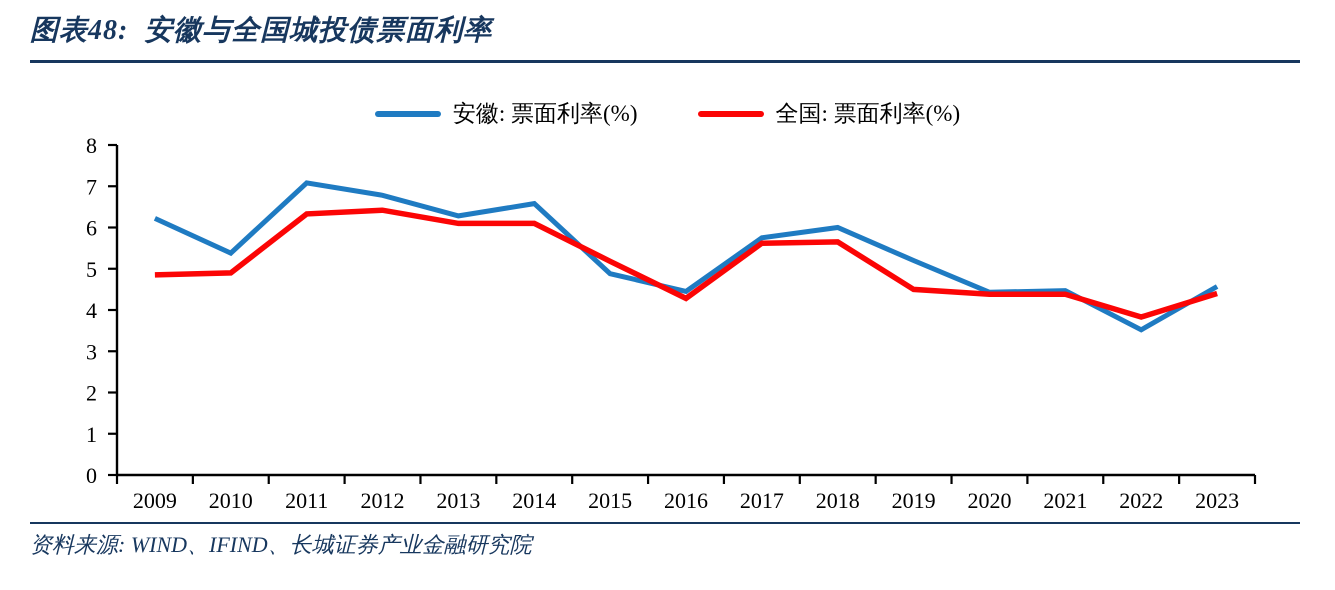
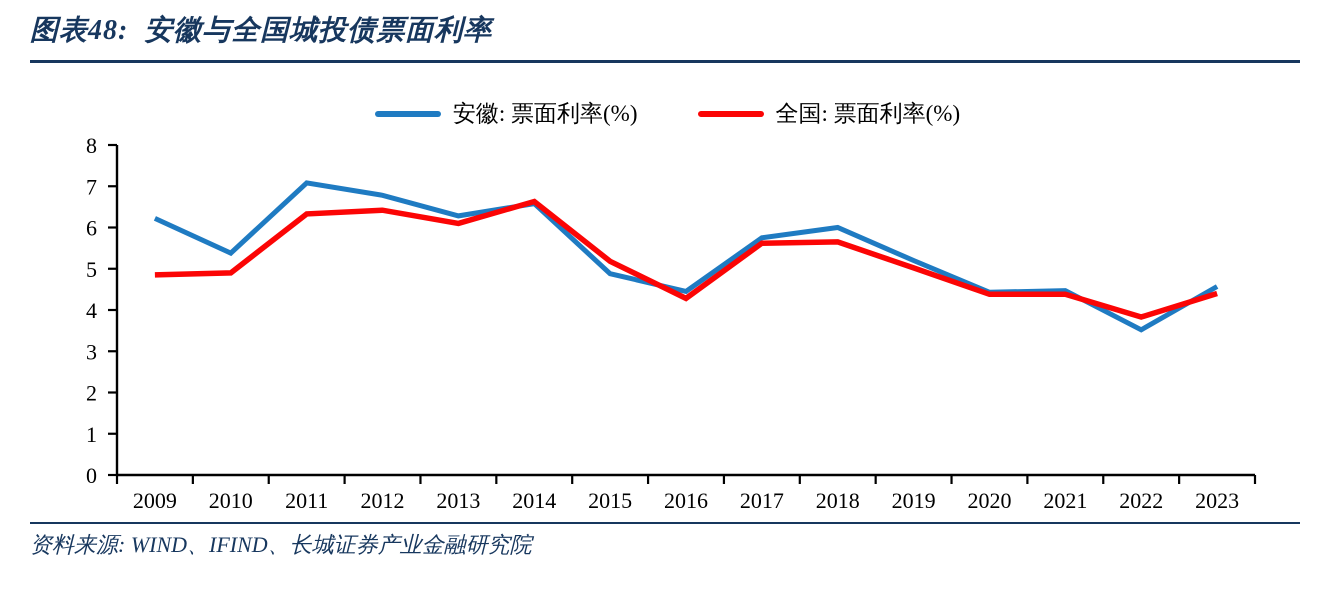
全国: 票面利率(%)/2014: 6.1 -> 6.6
全国: 票面利率(%)/2019: 4.5 -> 5.0
